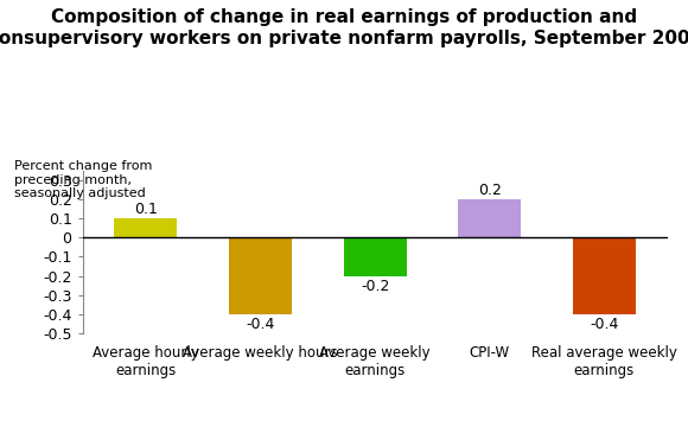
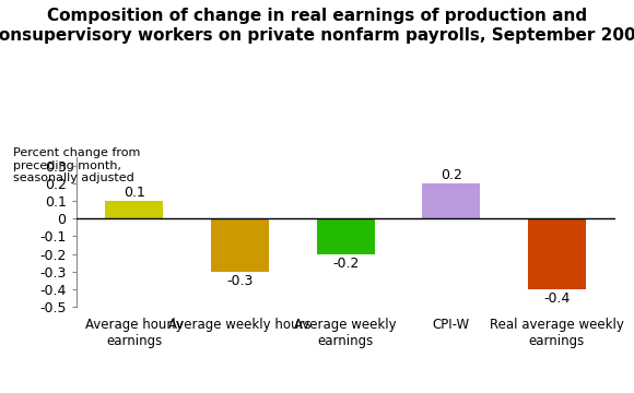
Average weekly hours: -0.4 -> -0.3
